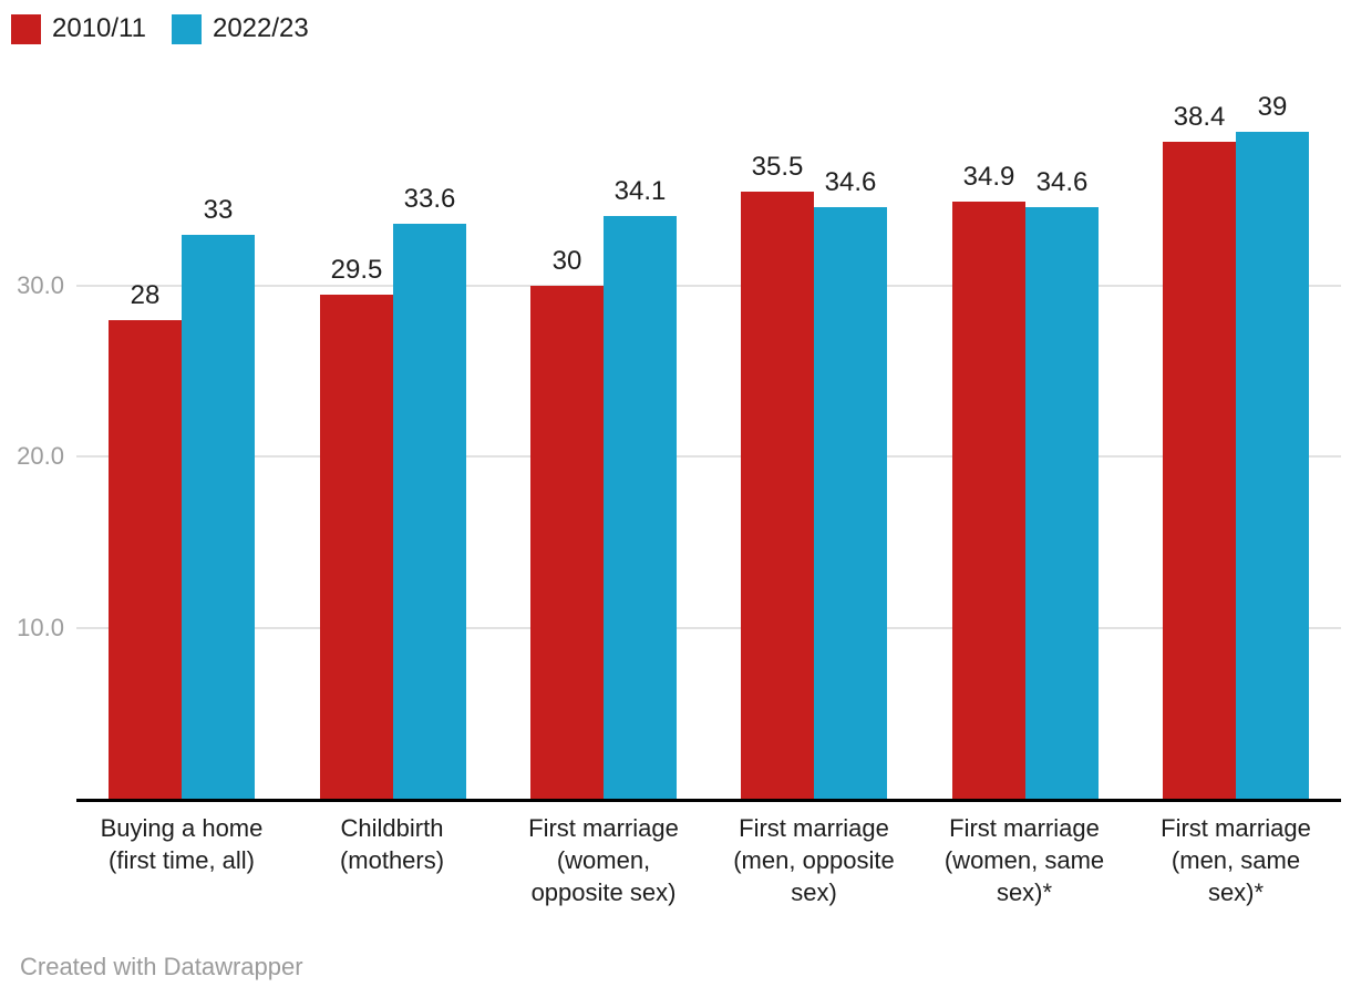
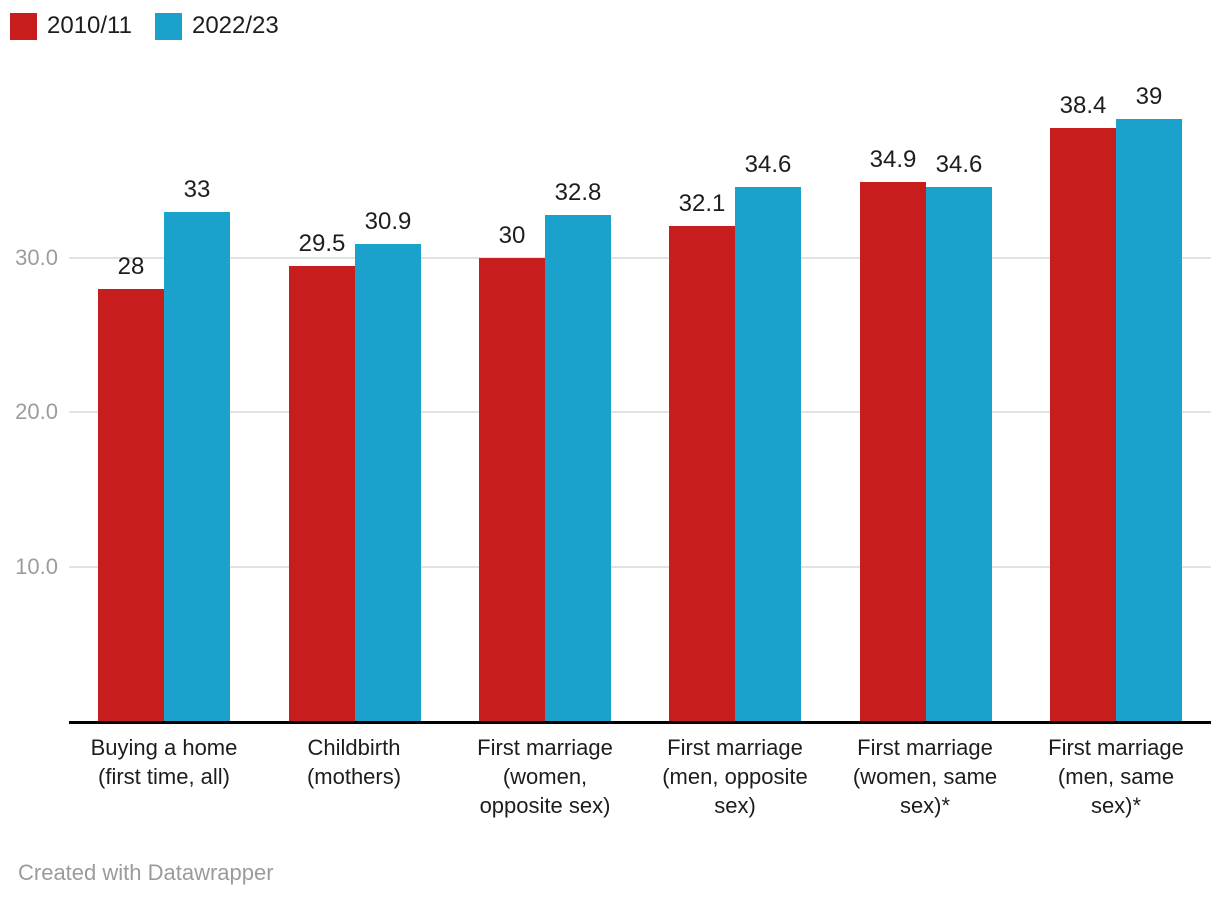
2022/23/Childbirth (mothers): 33.6 -> 30.9
2022/23/First marriage (women, opposite sex): 34.1 -> 32.8
2010/11/First marriage (men, opposite sex): 35.5 -> 32.1
